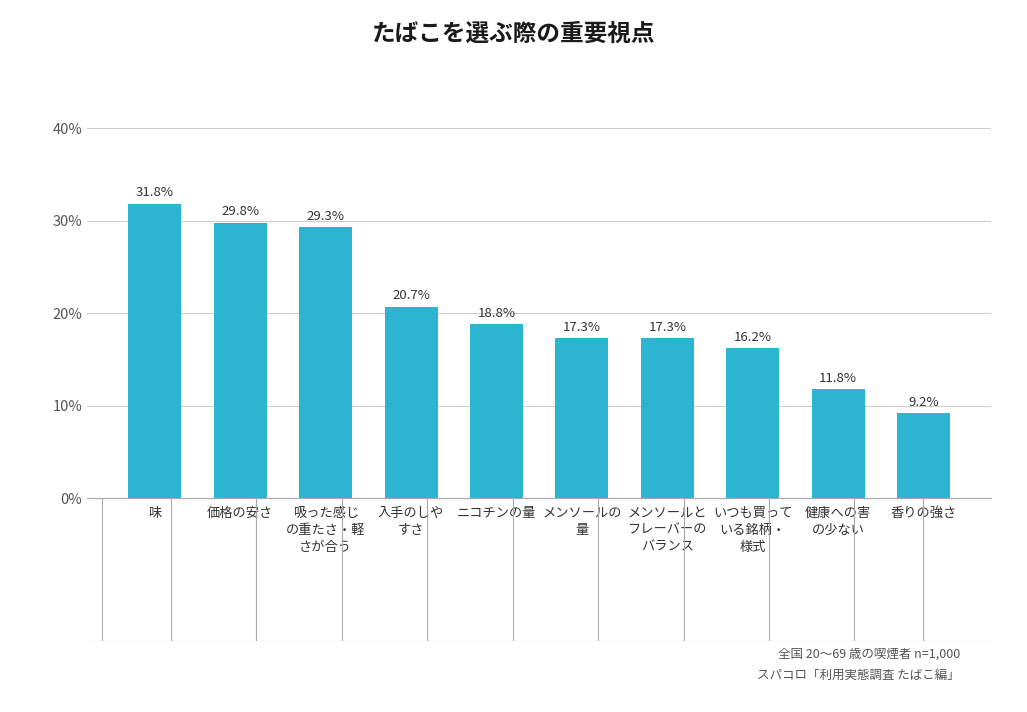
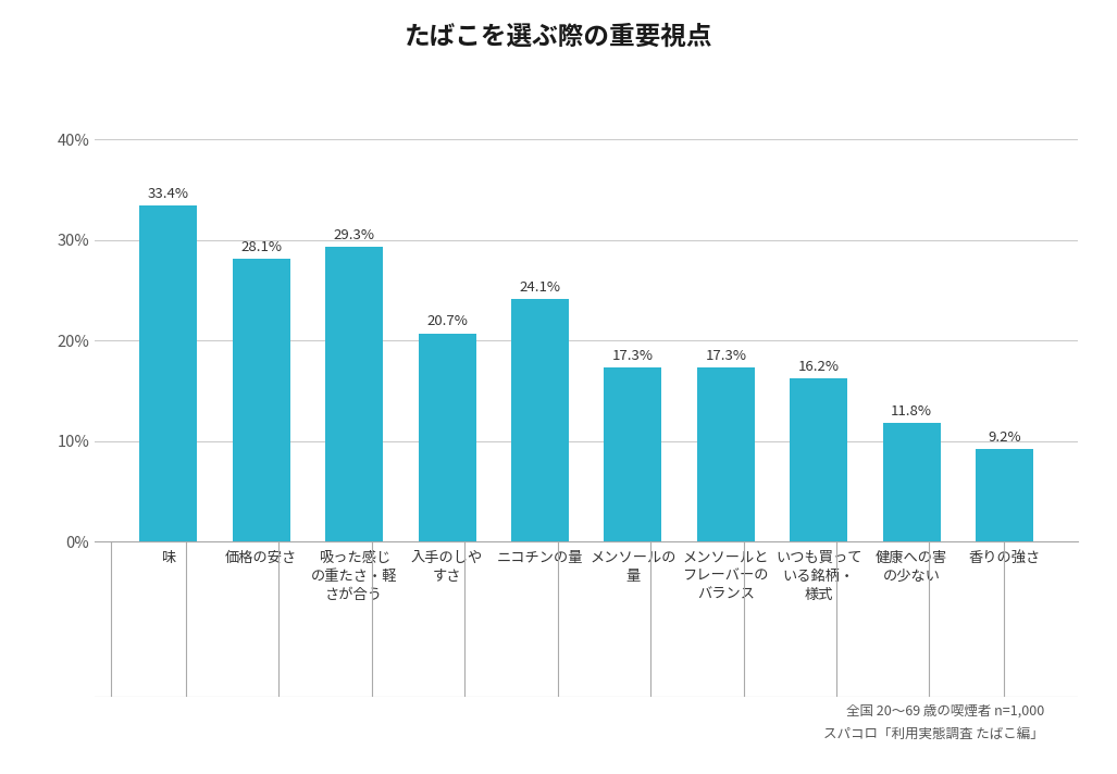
味: 31.8% -> 33.4%
価格の安さ: 29.8% -> 28.1%
ニコチンの量: 18.8% -> 24.1%
